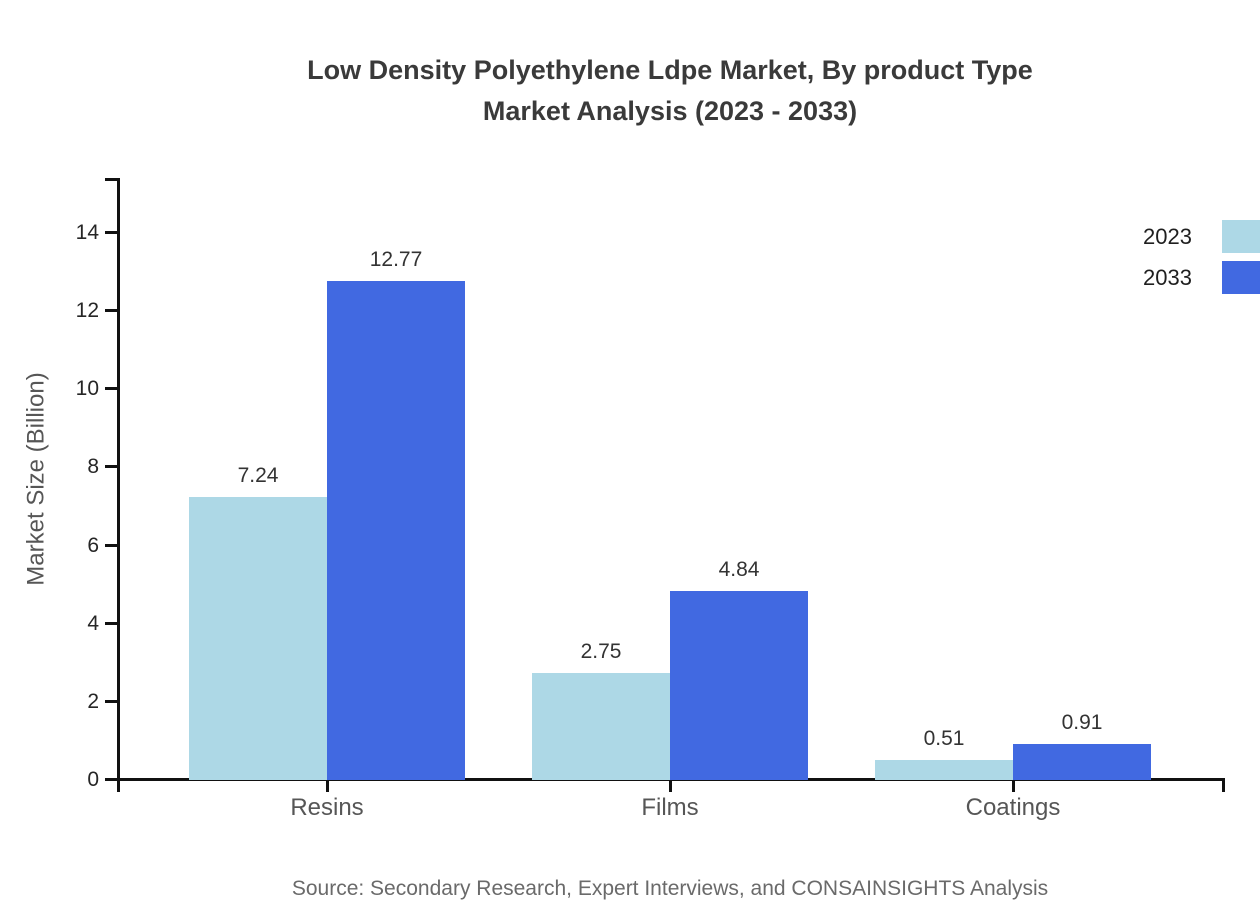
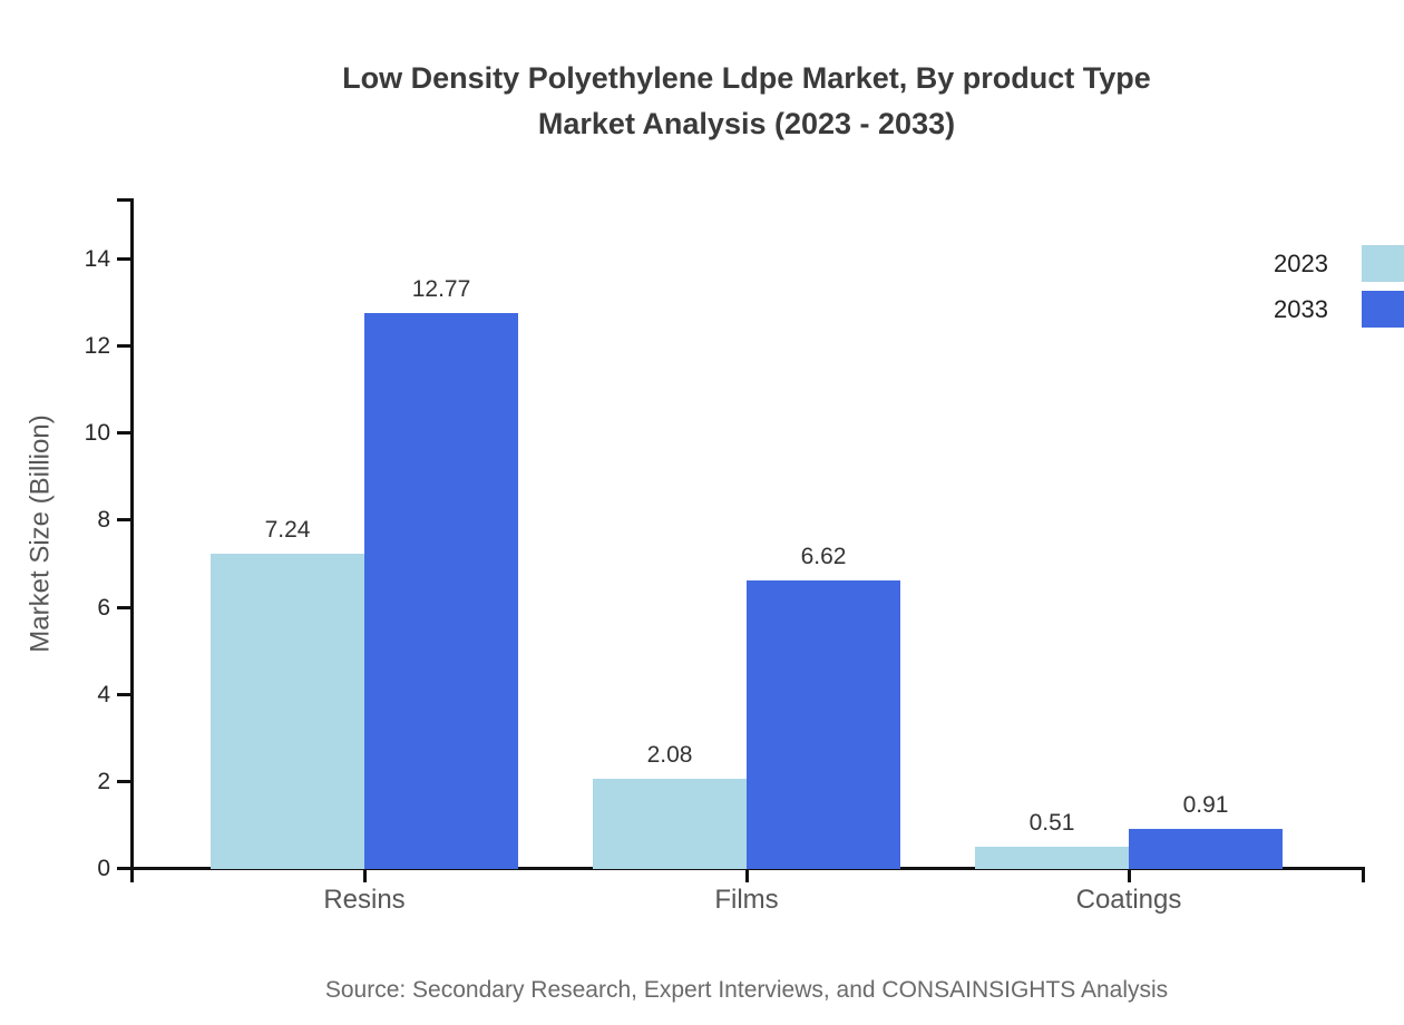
2023/Films: 2.75 -> 2.08
2033/Films: 4.84 -> 6.62
